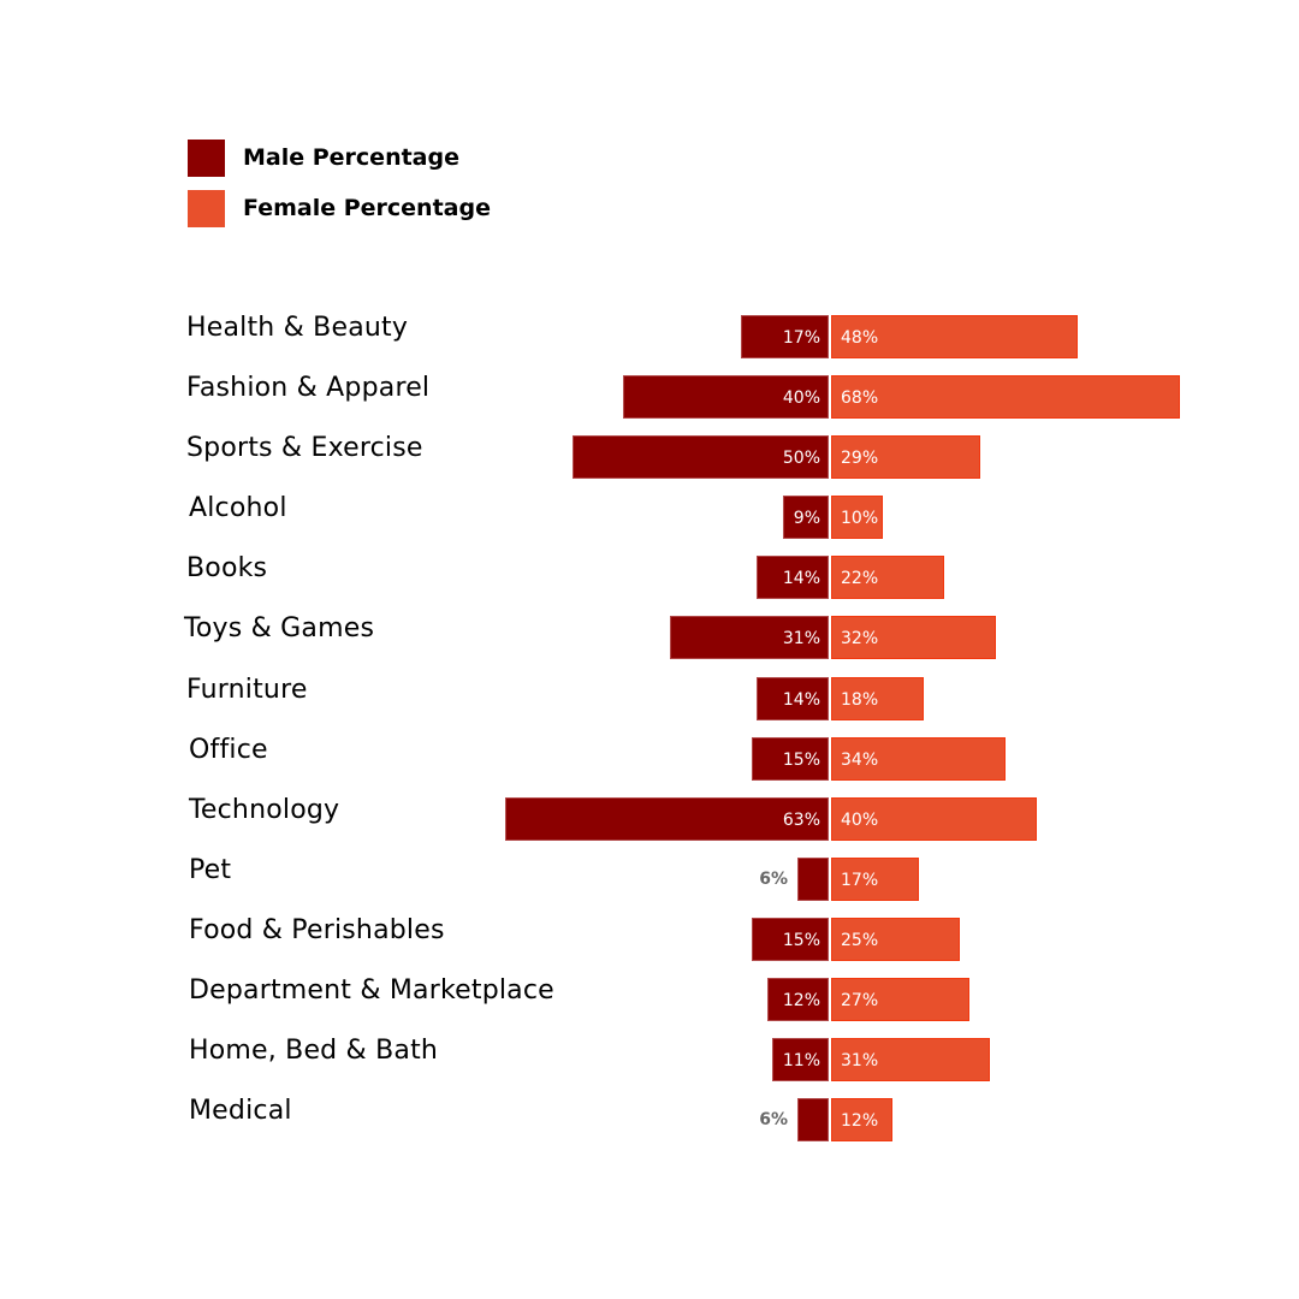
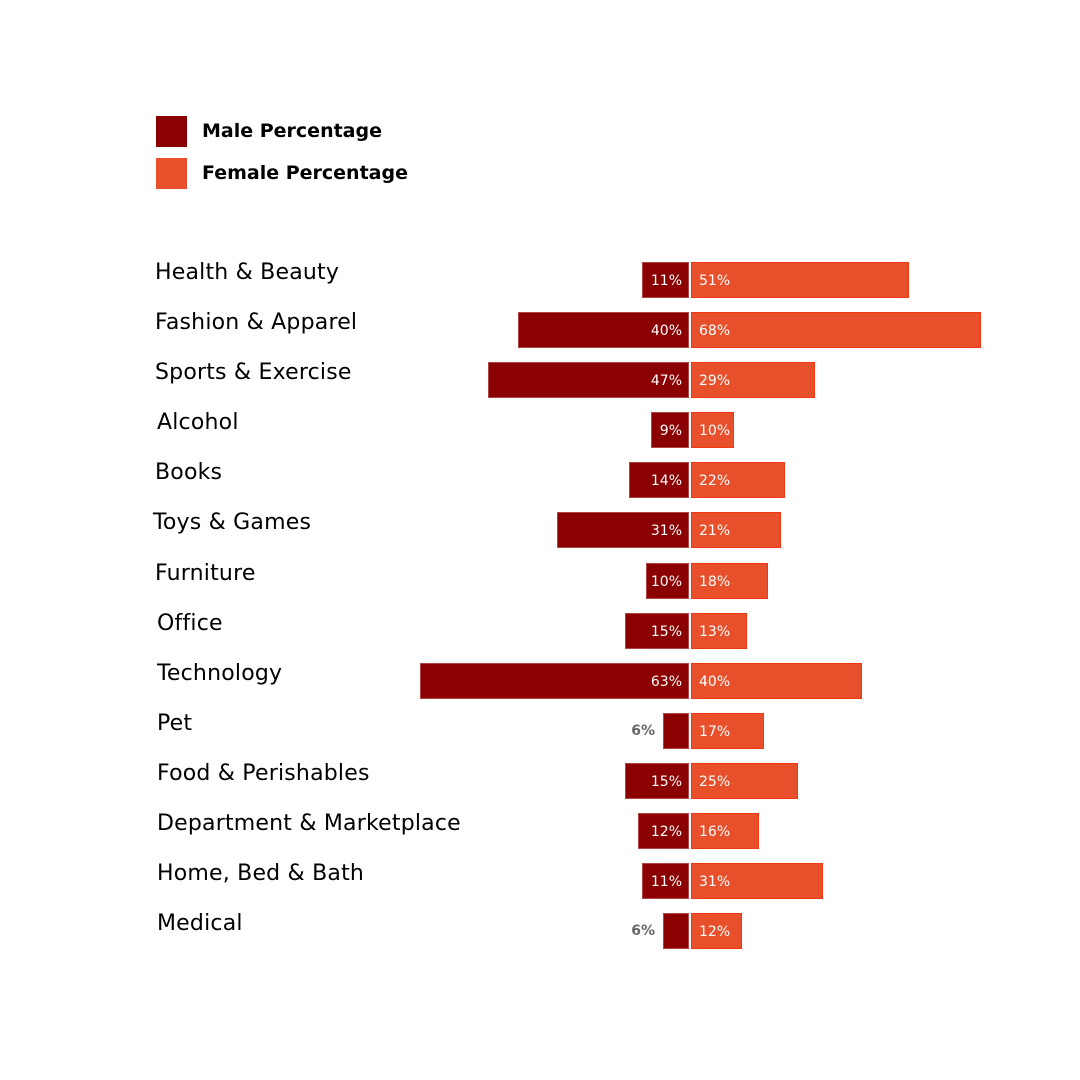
Male Percentage/Health & Beauty: 17% -> 11%
Female Percentage/Health & Beauty: 48% -> 51%
Male Percentage/Sports & Exercise: 50% -> 47%
Female Percentage/Toys & Games: 32% -> 21%
Male Percentage/Furniture: 14% -> 10%
Female Percentage/Office: 34% -> 13%
Female Percentage/Department & Marketplace: 27% -> 16%
